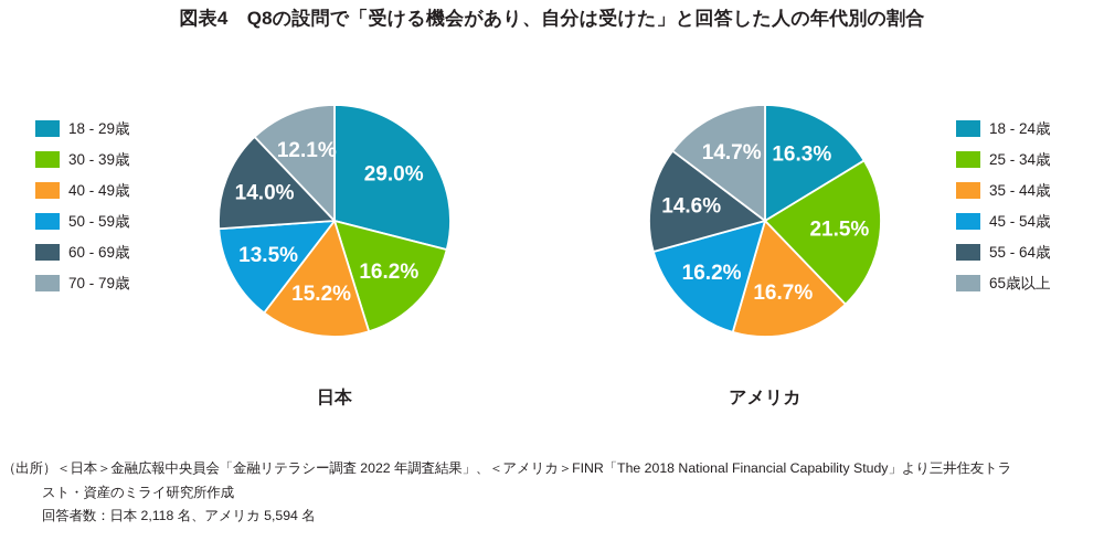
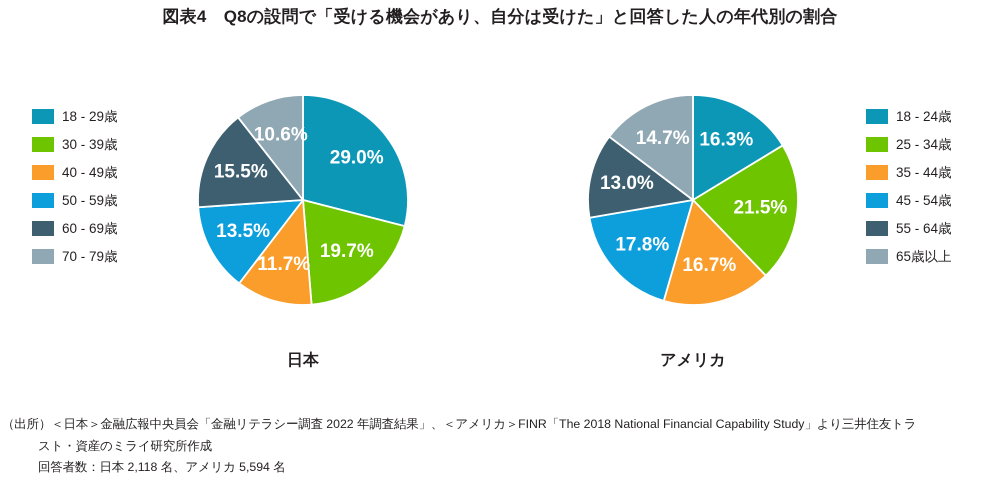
日本/30 - 39歳: 16.2% -> 19.7%
日本/40 - 49歳: 15.2% -> 11.7%
日本/60 - 69歳: 14.0% -> 15.5%
日本/70 - 79歳: 12.1% -> 10.6%
アメリカ/45 - 54歳: 16.2% -> 17.8%
アメリカ/55 - 64歳: 14.6% -> 13.0%
